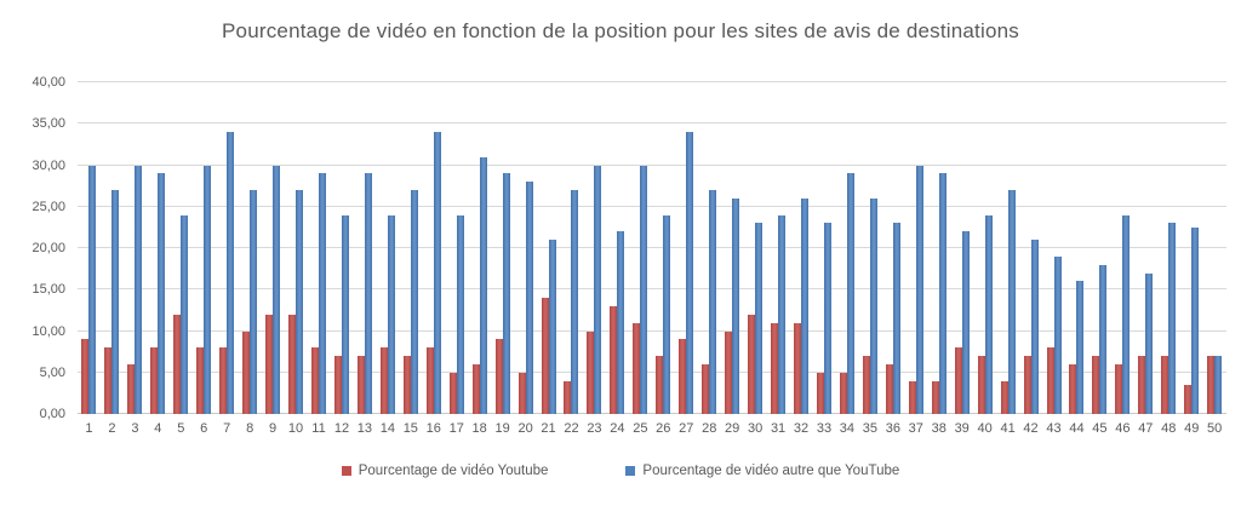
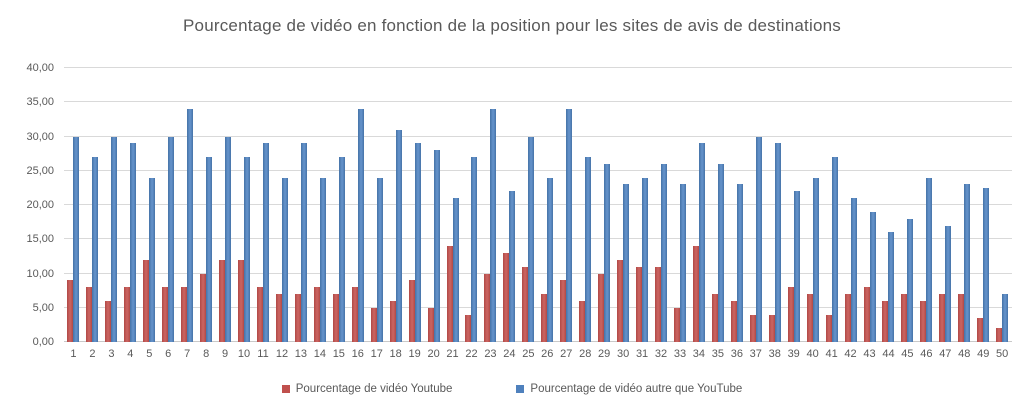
Pourcentage de vidéo autre que YouTube/23: 30 -> 34
Pourcentage de vidéo Youtube/34: 5 -> 14
Pourcentage de vidéo Youtube/50: 7 -> 2
